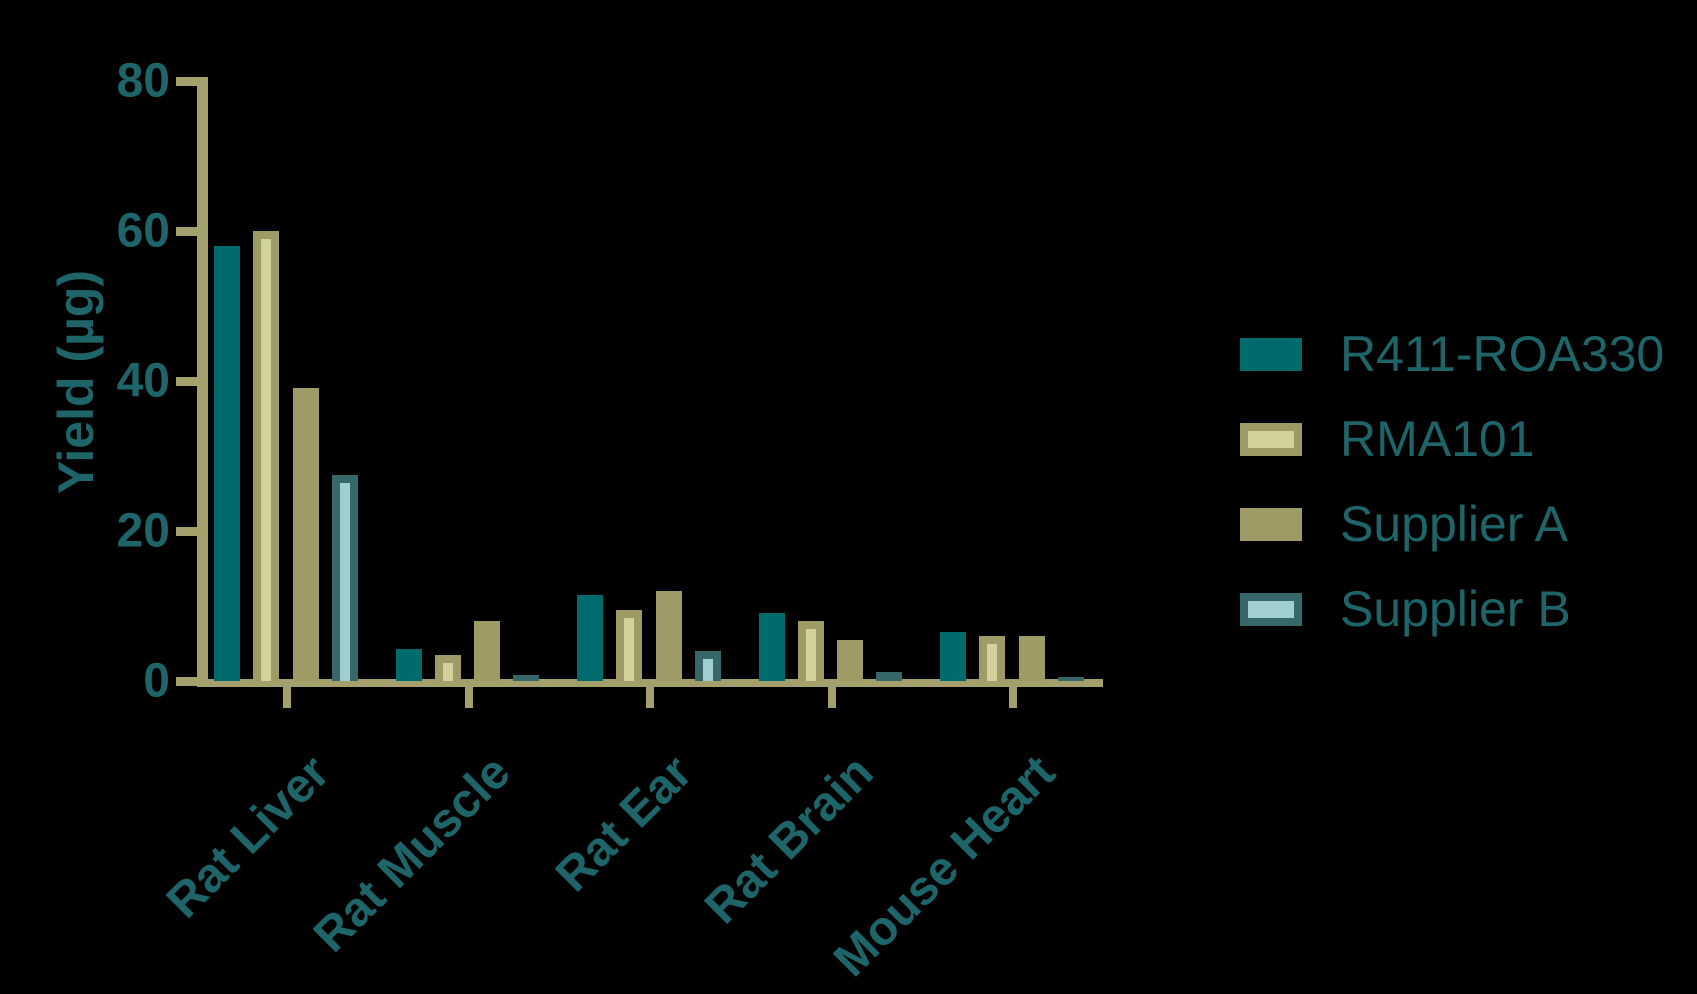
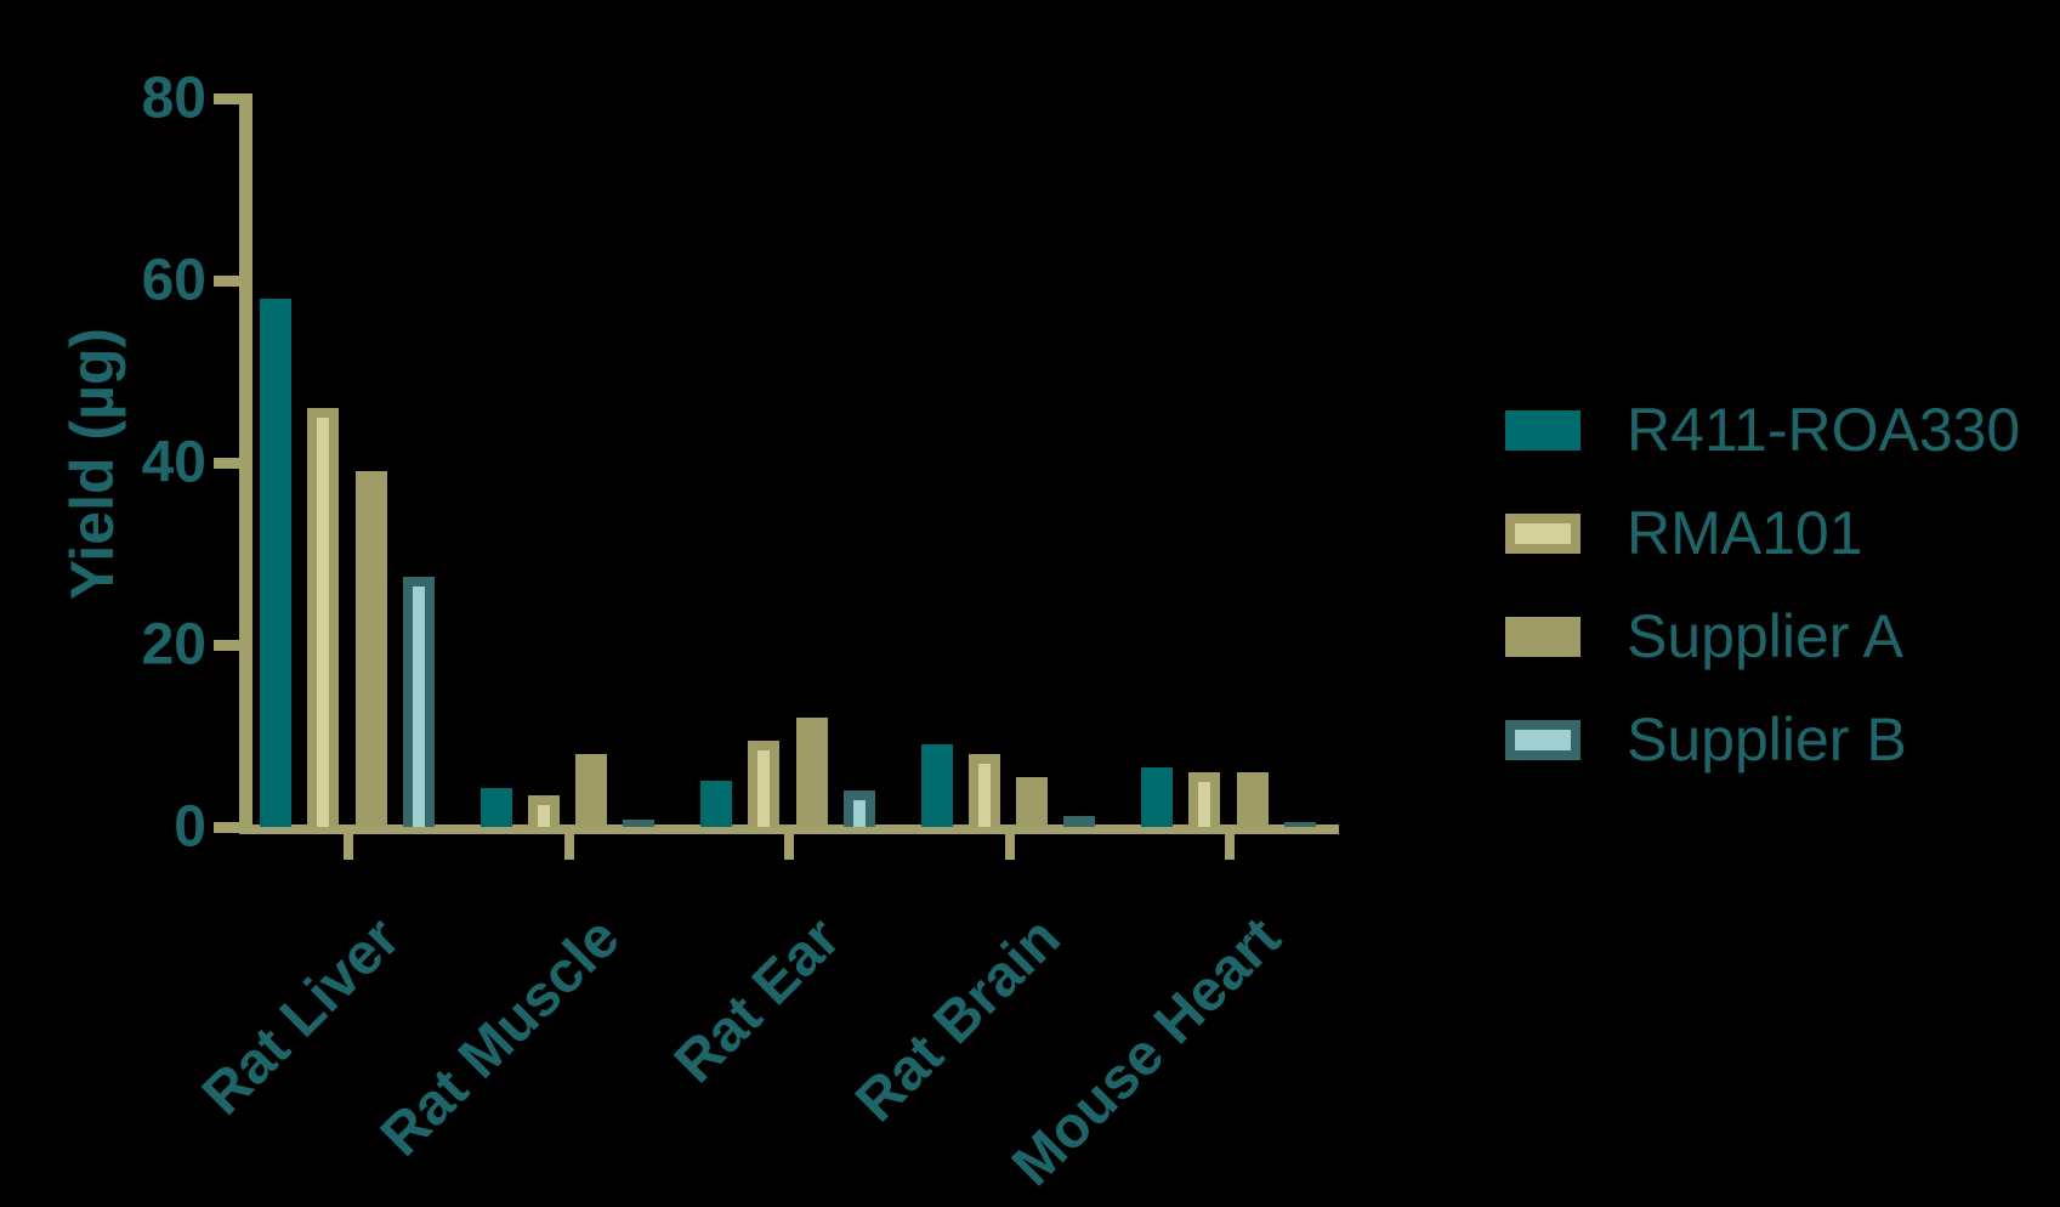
RMA101/Rat Liver: 60 -> 46
R411-ROA330/Rat Ear: 12 -> 5
